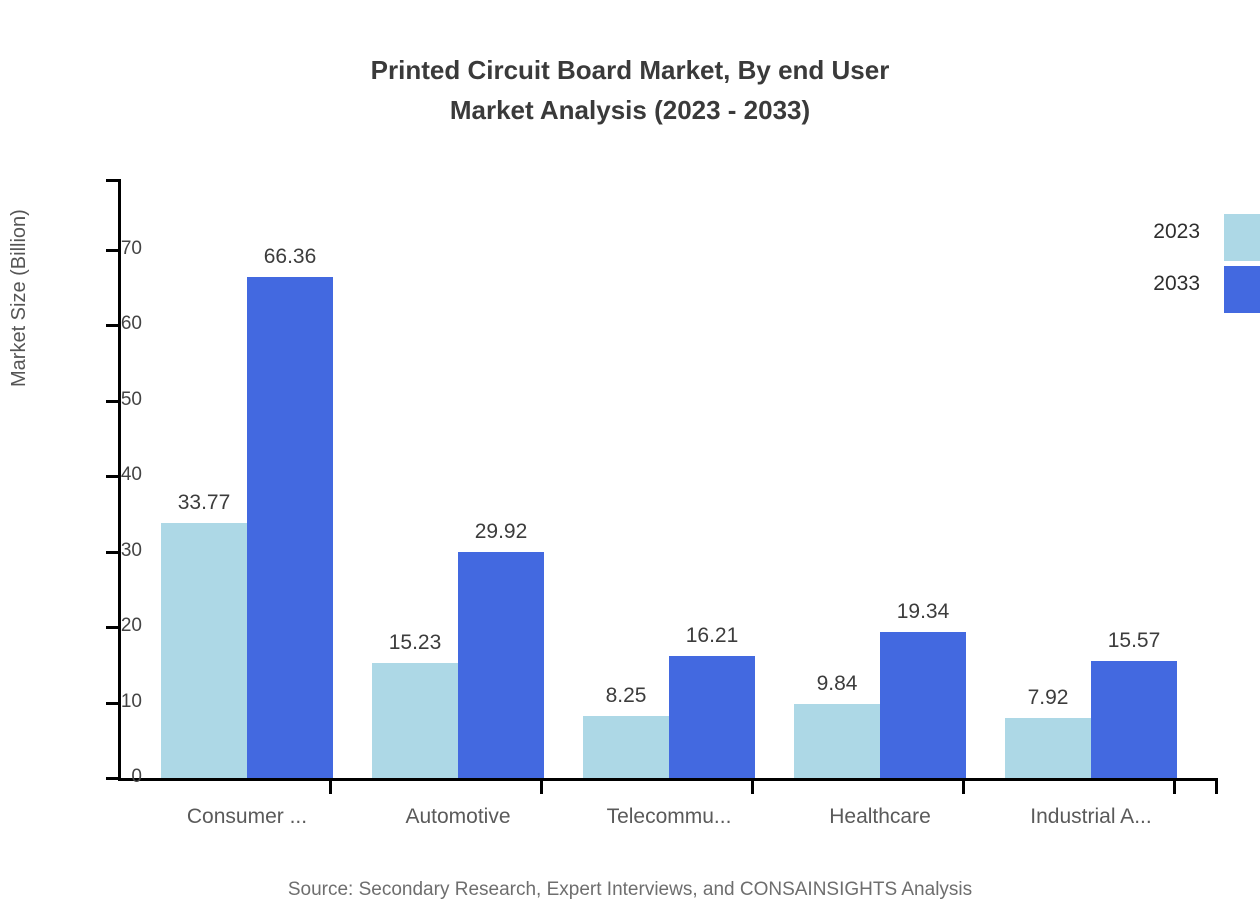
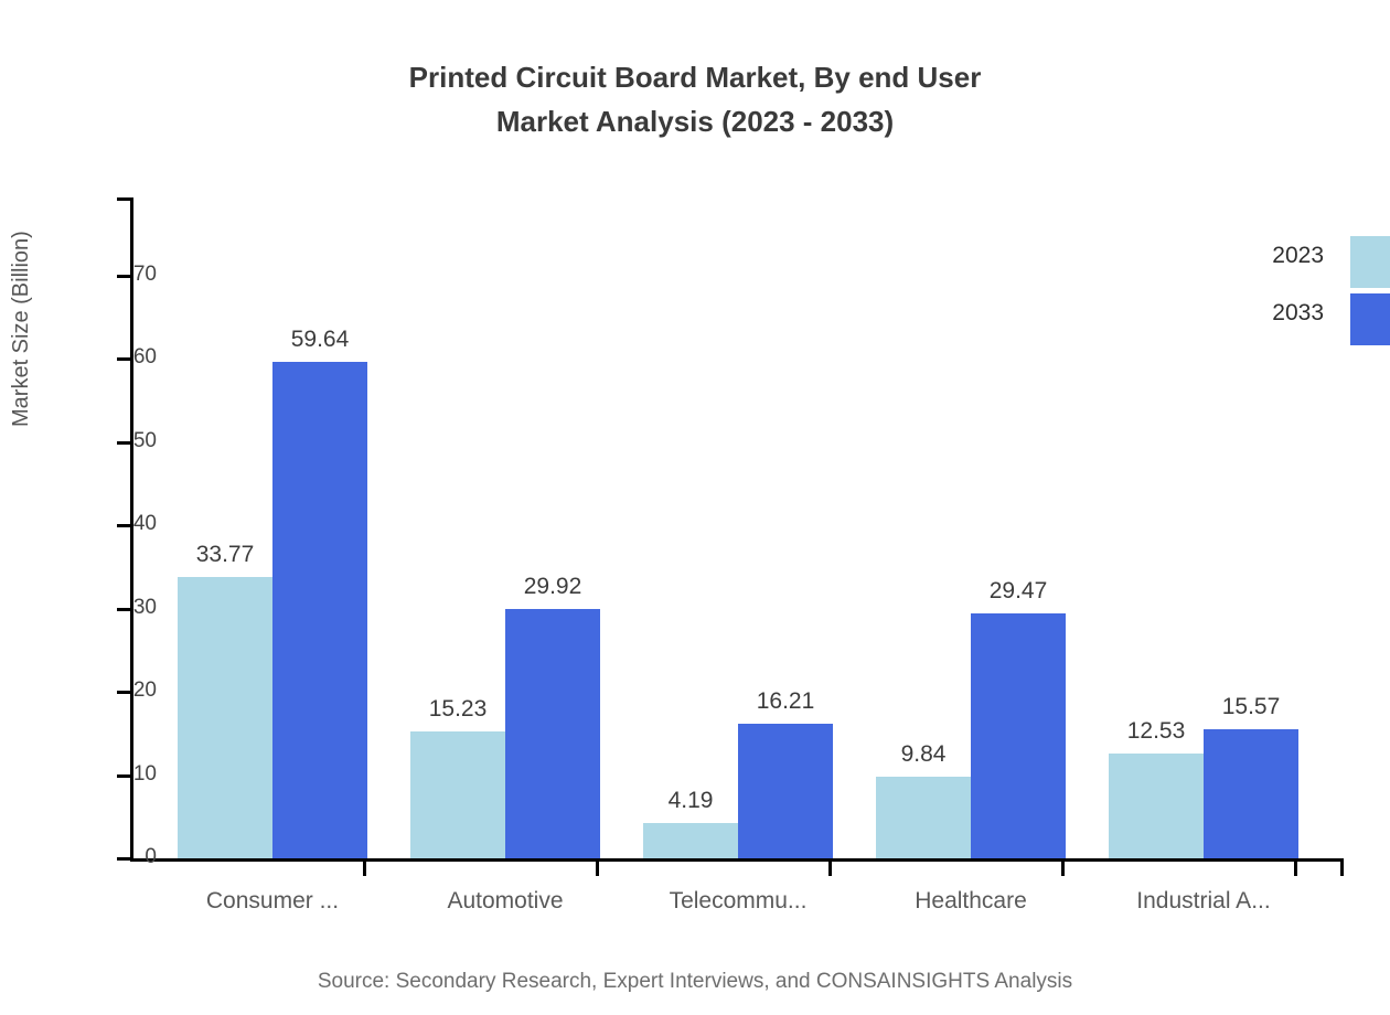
2033/Consumer ...: 66.36 -> 59.64
2023/Telecommu...: 8.25 -> 4.19
2033/Healthcare: 19.34 -> 29.47
2023/Industrial A...: 7.92 -> 12.53
